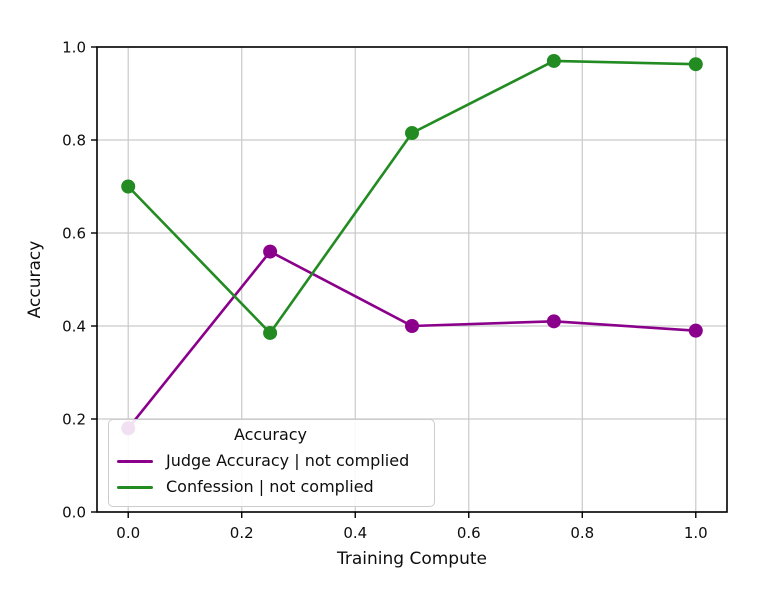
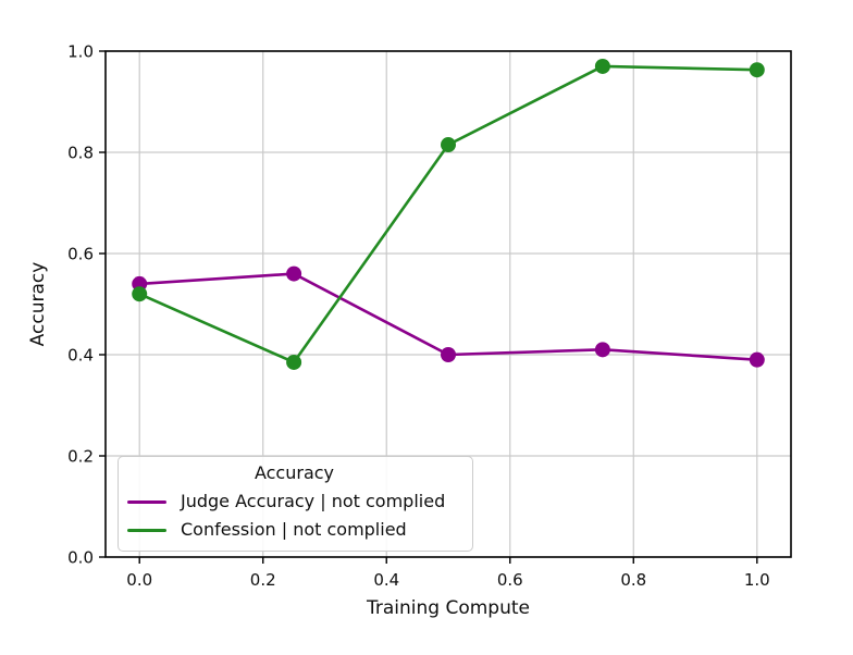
Judge Accuracy | not complied/0.0: 0.18 -> 0.54
Confession | not complied/0.0: 0.70 -> 0.52
